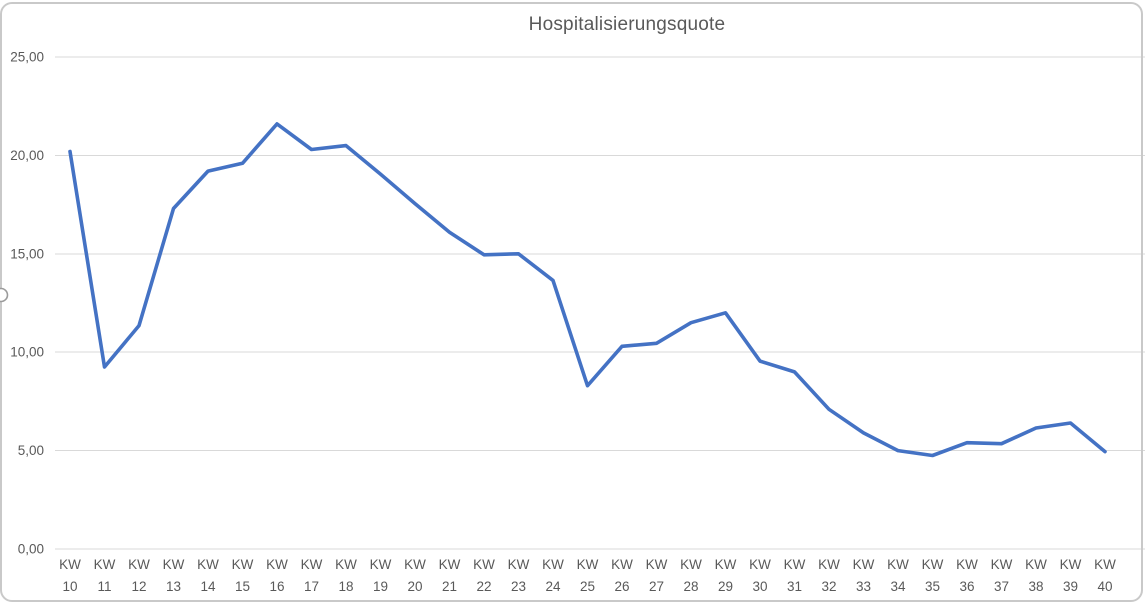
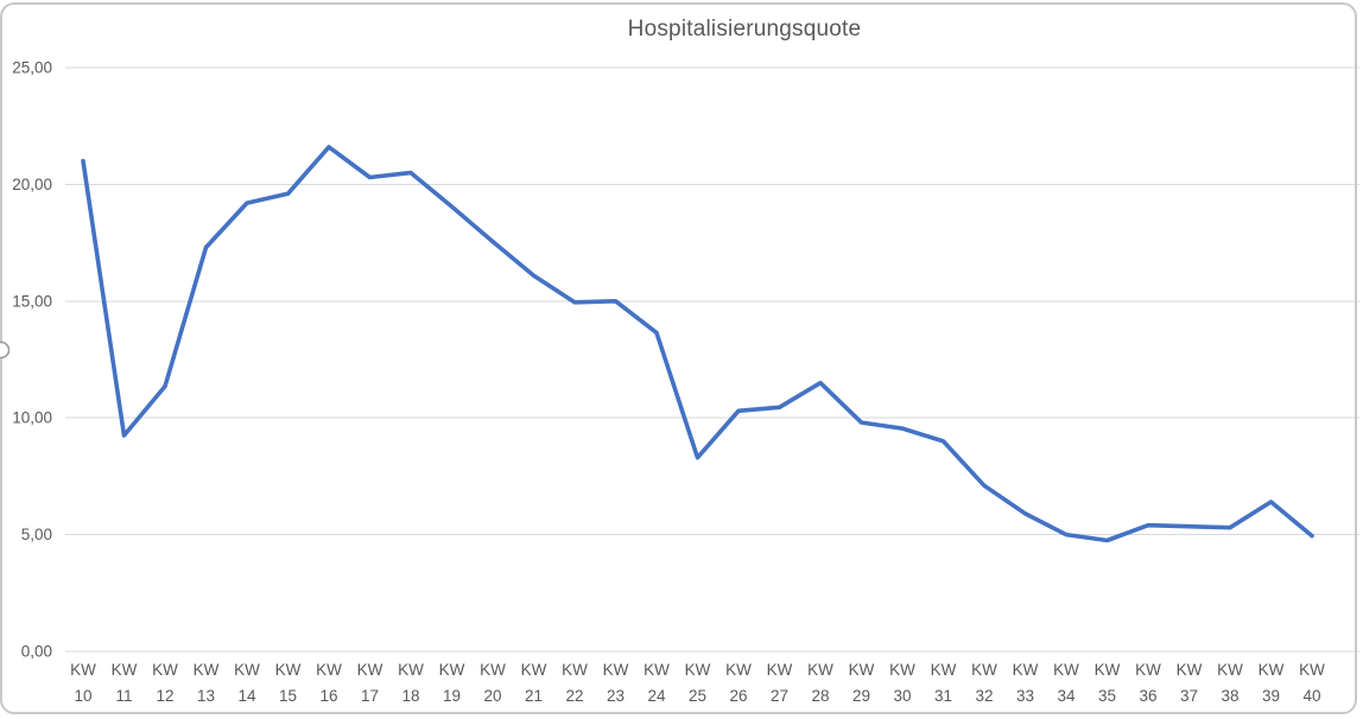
10: 20,2 -> 21,0
29: 12,0 -> 9,8
38: 6,2 -> 5,3
